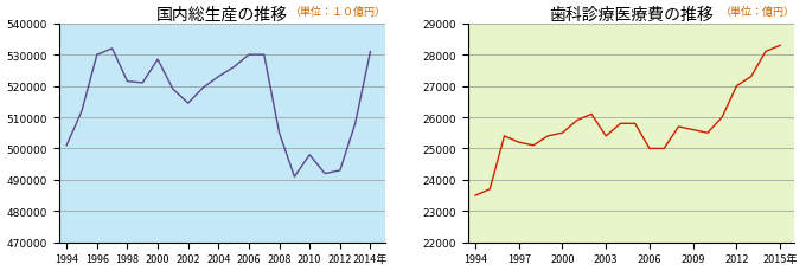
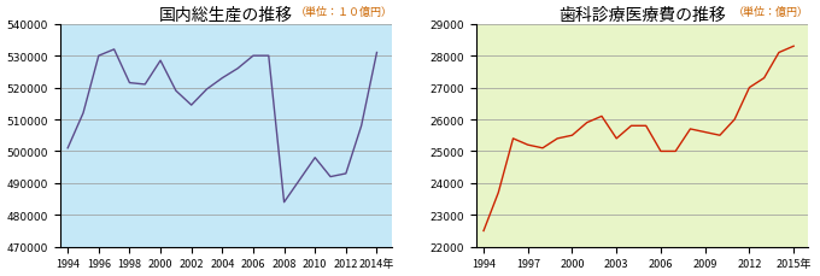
国内総生産の推移/2008: 505000 -> 484000
歯科診療医療費の推移/1994: 23500 -> 22500
